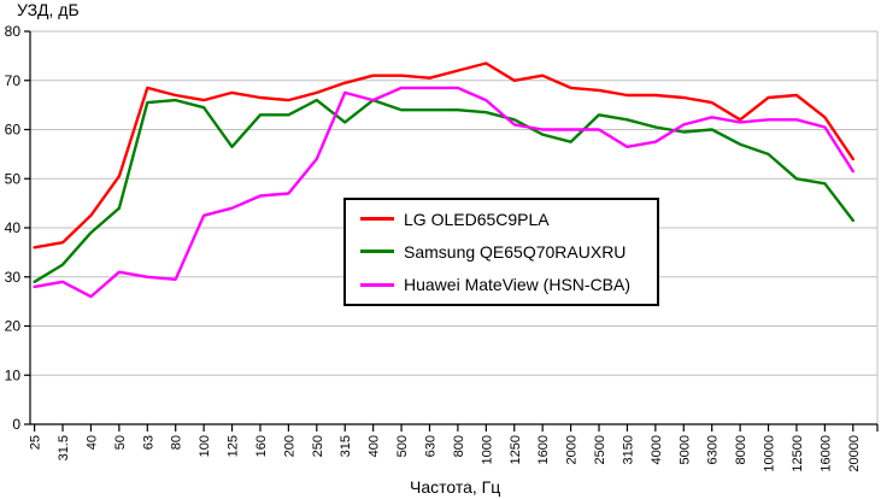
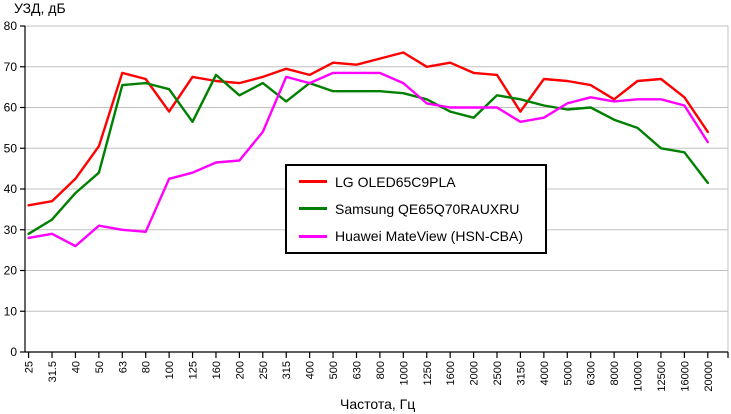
LG OLED65C9PLA/100: 66 -> 59
Samsung QE65Q70RAUXRU/160: 63 -> 68
LG OLED65C9PLA/400: 71 -> 68
LG OLED65C9PLA/3150: 67 -> 59
